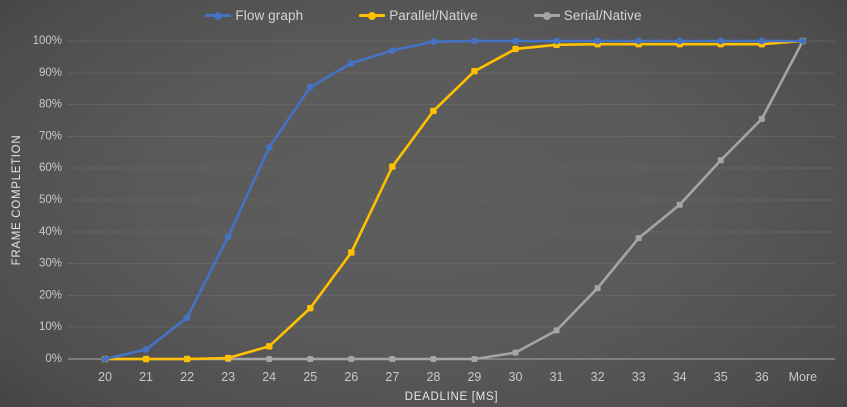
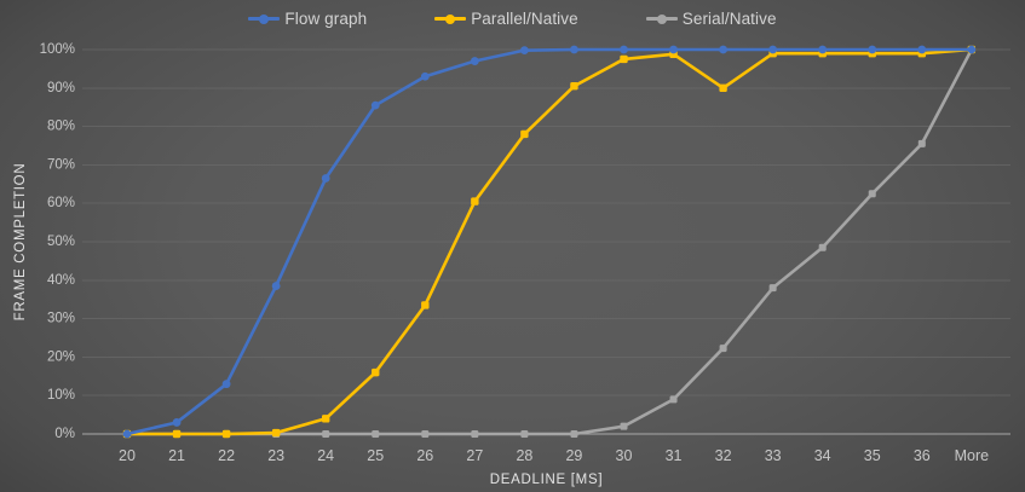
Parallel/Native/32: 99% -> 90%
